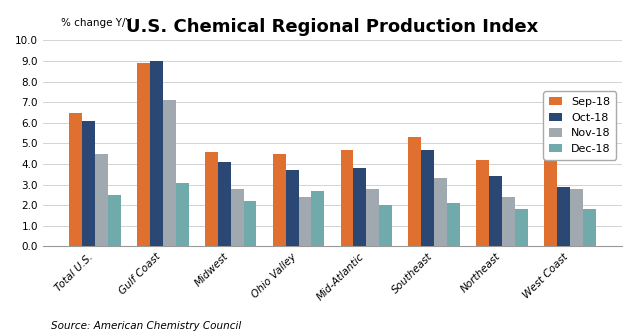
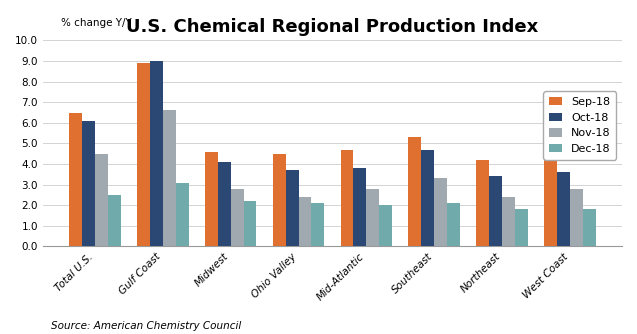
Nov-18/Gulf Coast: 7.1 -> 6.6
Dec-18/Ohio Valley: 2.7 -> 2.1
Oct-18/West Coast: 2.9 -> 3.6
